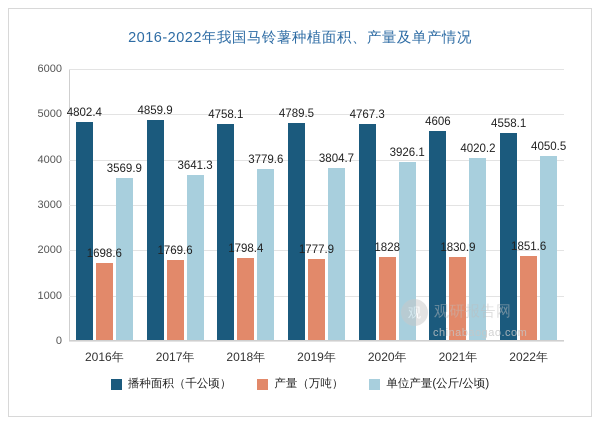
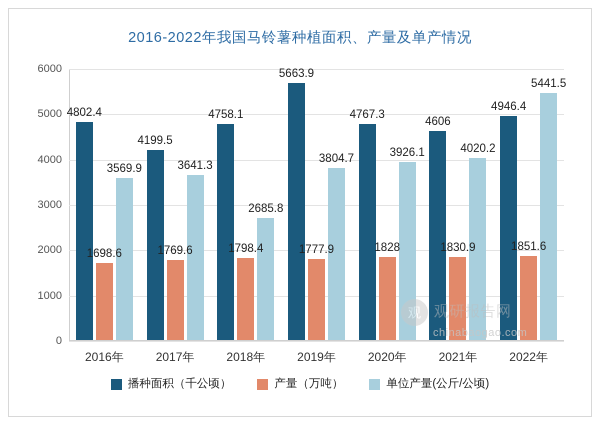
播种面积（千公顷）/2017年: 4859.9 -> 4199.5
单位产量(公斤/公顷)/2018年: 3779.6 -> 2685.8
播种面积（千公顷）/2019年: 4789.5 -> 5663.9
播种面积（千公顷）/2022年: 4558.1 -> 4946.4
单位产量(公斤/公顷)/2022年: 4050.5 -> 5441.5
